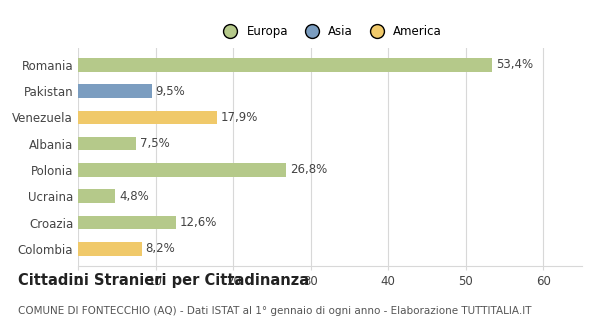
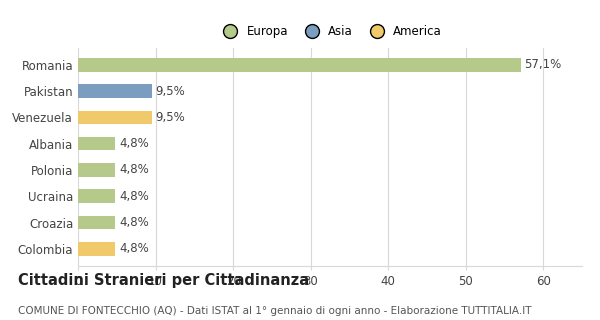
Romania: 53,4% -> 57,1%
Venezuela: 17,9% -> 9,5%
Albania: 7,5% -> 4,8%
Polonia: 26,8% -> 4,8%
Croazia: 12,6% -> 4,8%
Colombia: 8,2% -> 4,8%
